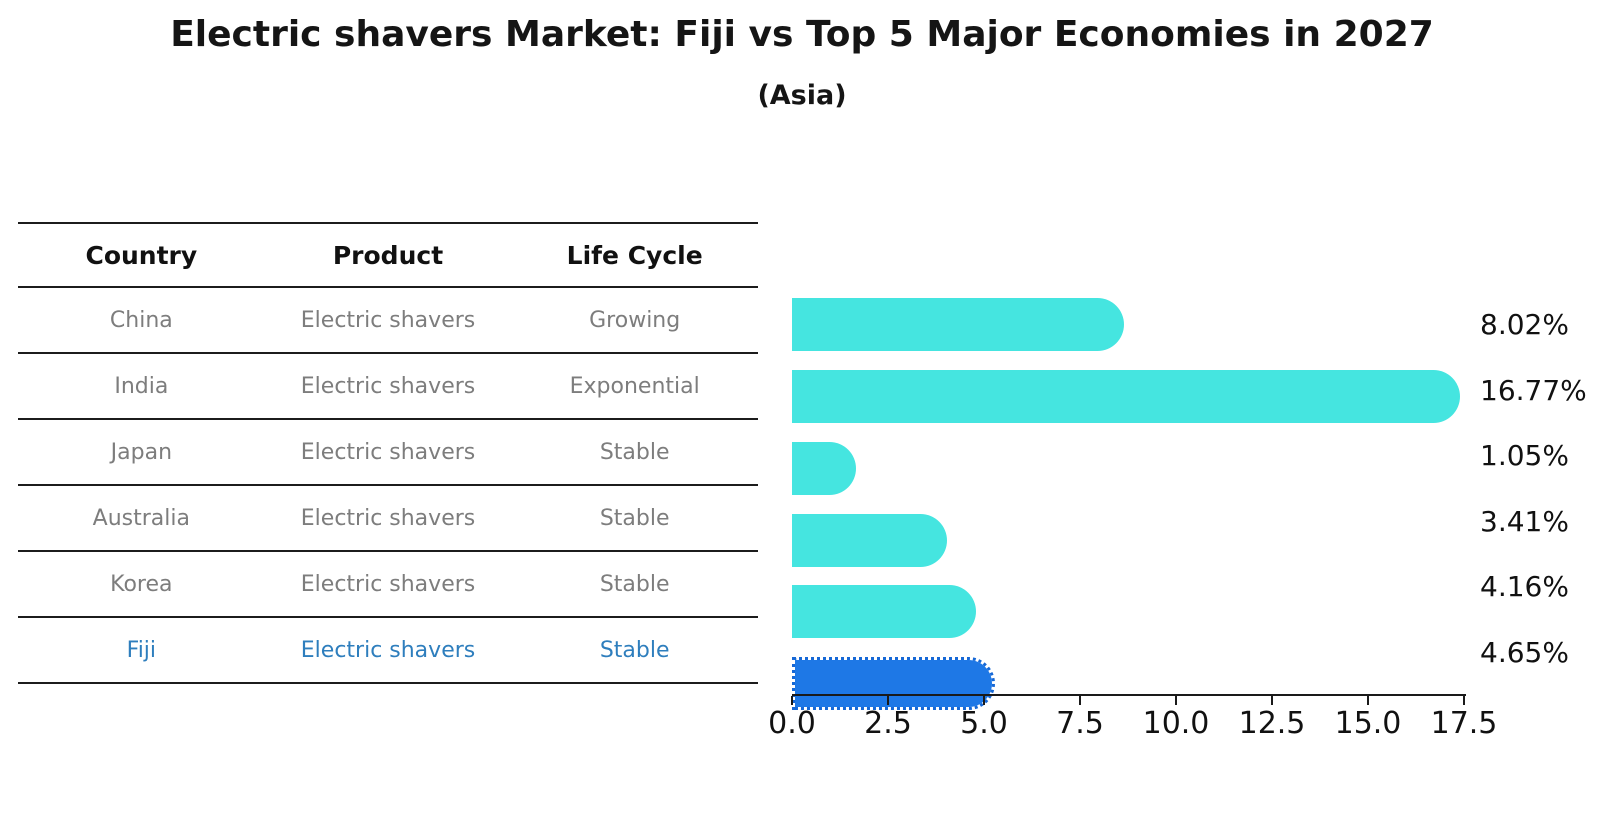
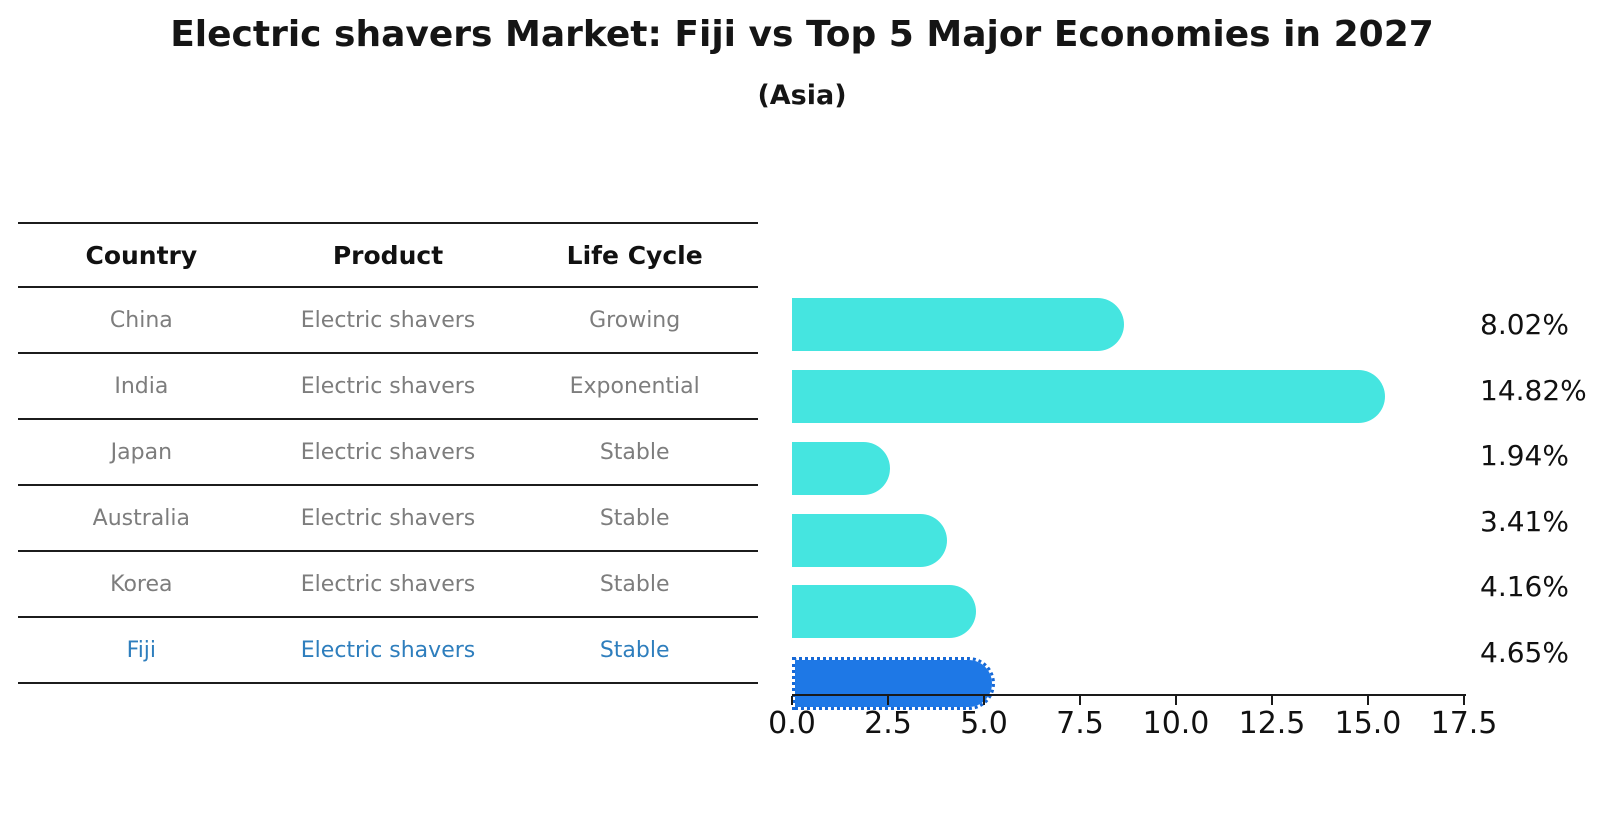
India: 16.77% -> 14.82%
Japan: 1.05% -> 1.94%
